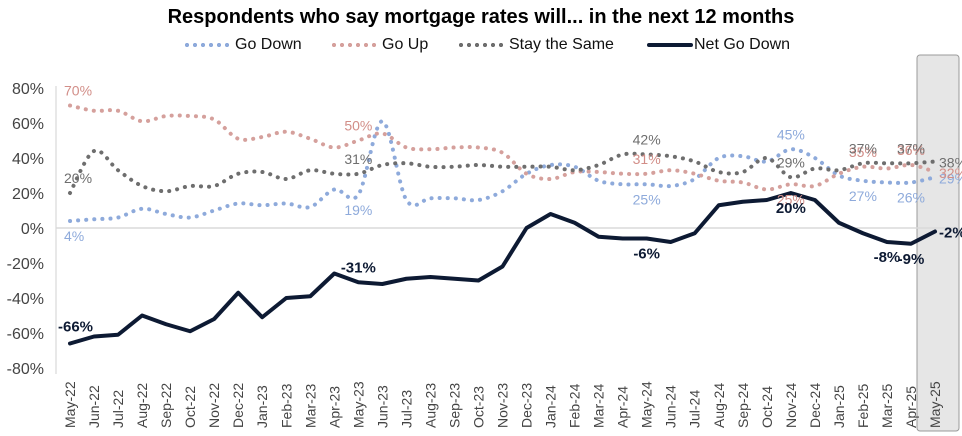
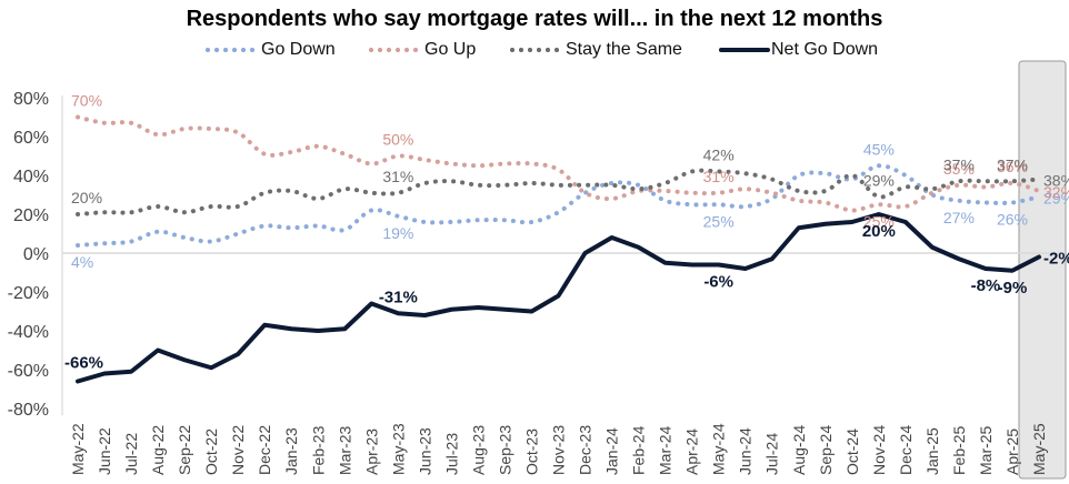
Stay the Same/Jun-22: 44% -> 21%
Stay the Same/Jul-22: 33% -> 21%
Net Go Down/Jan-23: -51% -> -39%
Go Down/Jun-23: 61% -> 16%
Go Up/Jun-23: 54% -> 48%
